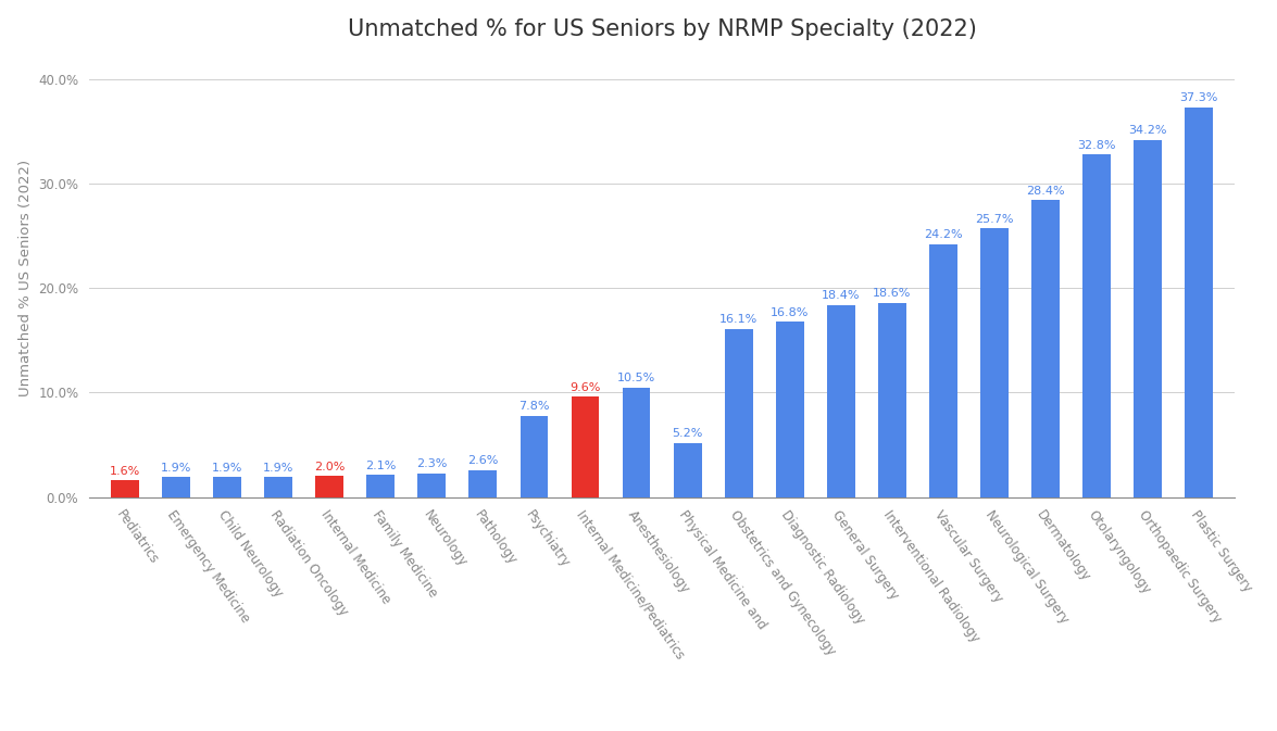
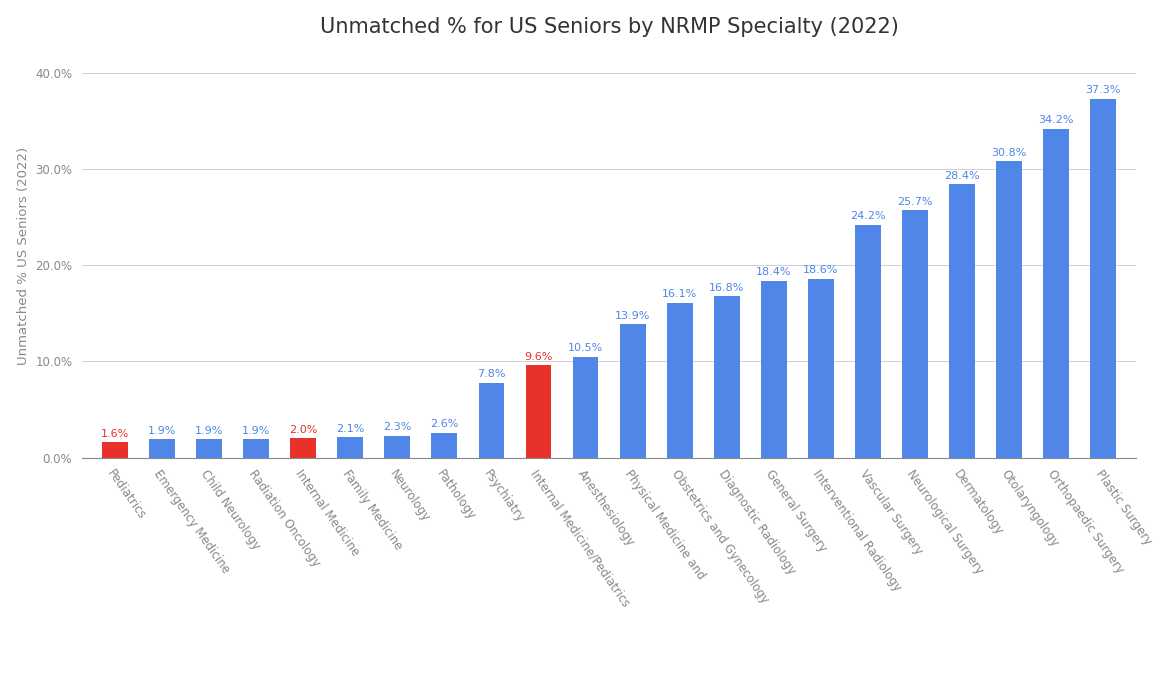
Physical Medicine and: 5.2% -> 13.9%
Otolaryngology: 32.8% -> 30.8%
